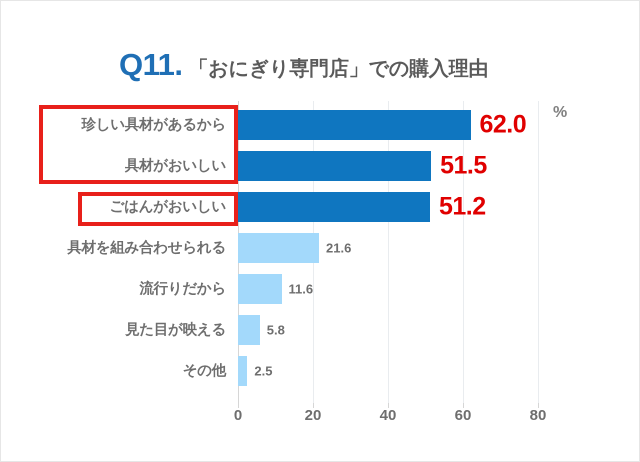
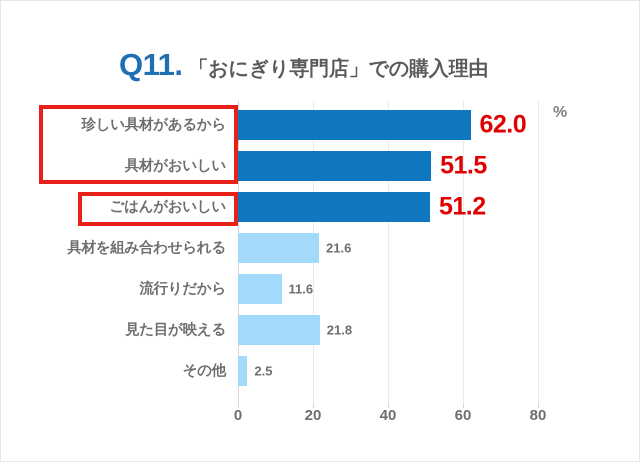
見た目が映える: 5.8 -> 21.8
